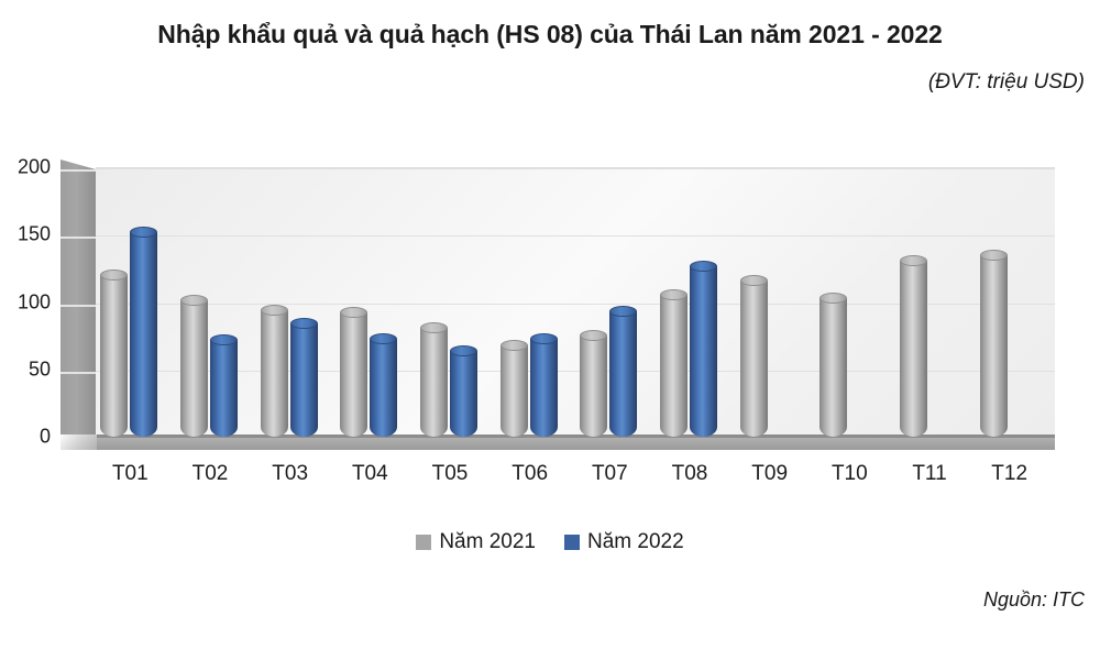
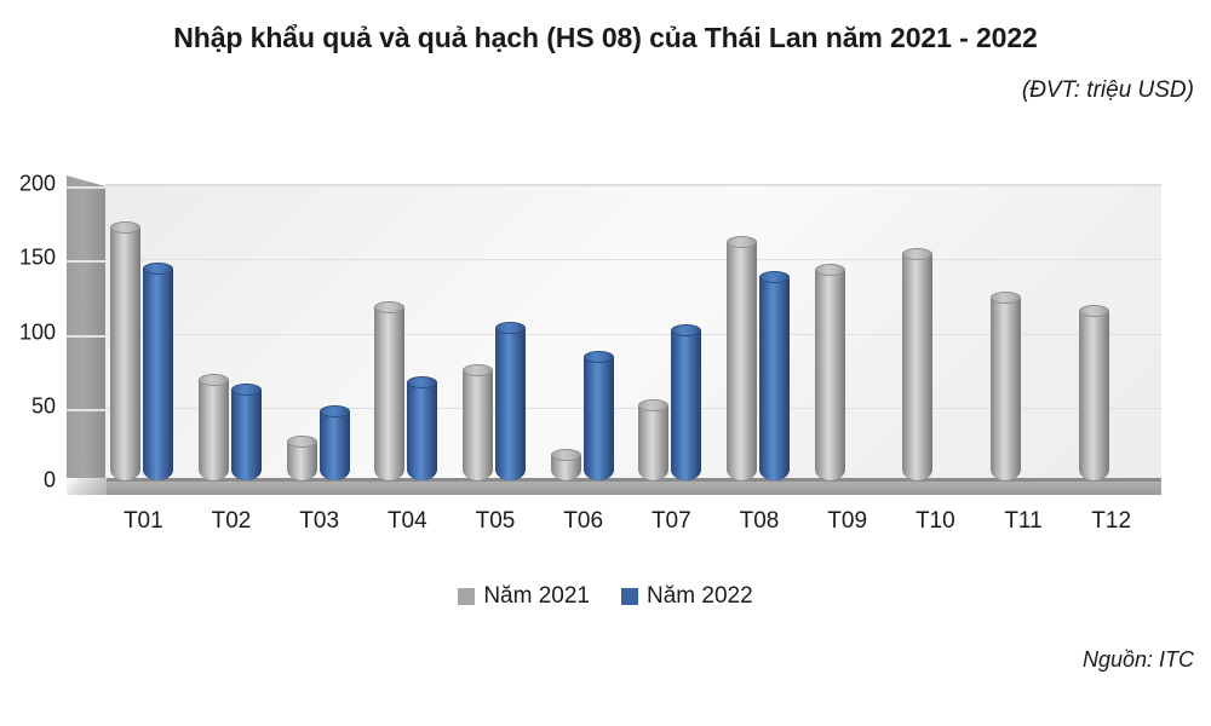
Năm 2021/T01: 124 -> 175
Năm 2022/T01: 156 -> 147
Năm 2021/T02: 105 -> 72
Năm 2022/T02: 76 -> 65
Năm 2021/T03: 98 -> 30
Năm 2022/T03: 88 -> 51
Năm 2021/T04: 96 -> 121
Năm 2022/T04: 77 -> 70
Năm 2021/T05: 85 -> 78
Năm 2022/T05: 68 -> 107
Năm 2021/T06: 72 -> 21
Năm 2022/T06: 77 -> 87
Năm 2021/T07: 79 -> 55
Năm 2022/T07: 97 -> 105
Năm 2021/T08: 109 -> 165
Năm 2022/T08: 131 -> 141
Năm 2021/T09: 120 -> 146
Năm 2021/T10: 107 -> 157
Năm 2021/T11: 135 -> 127
Năm 2021/T12: 139 -> 118
